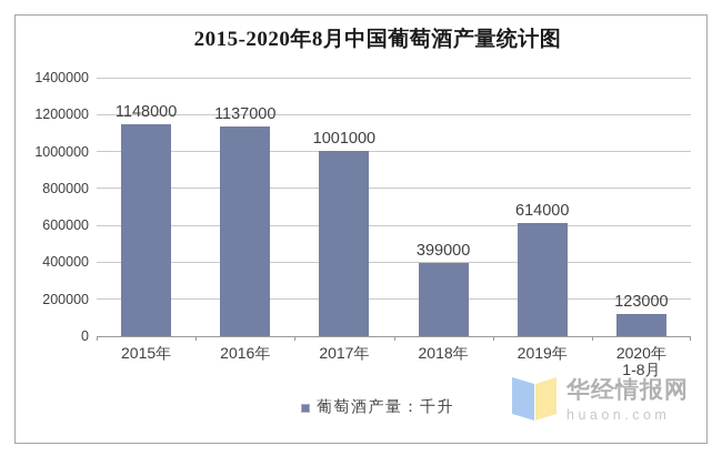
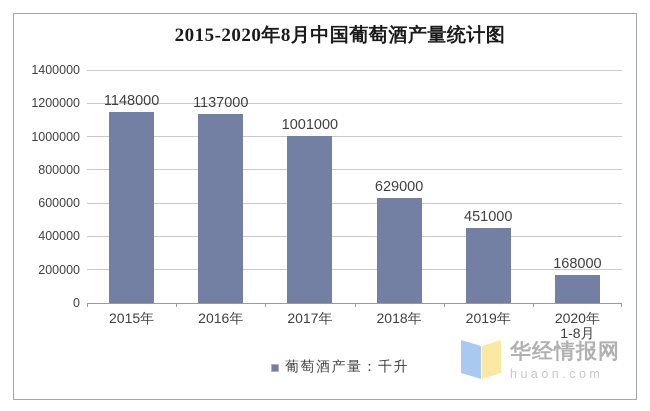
2018年: 399000 -> 629000
2019年: 614000 -> 451000
2020年 1-8月: 123000 -> 168000
